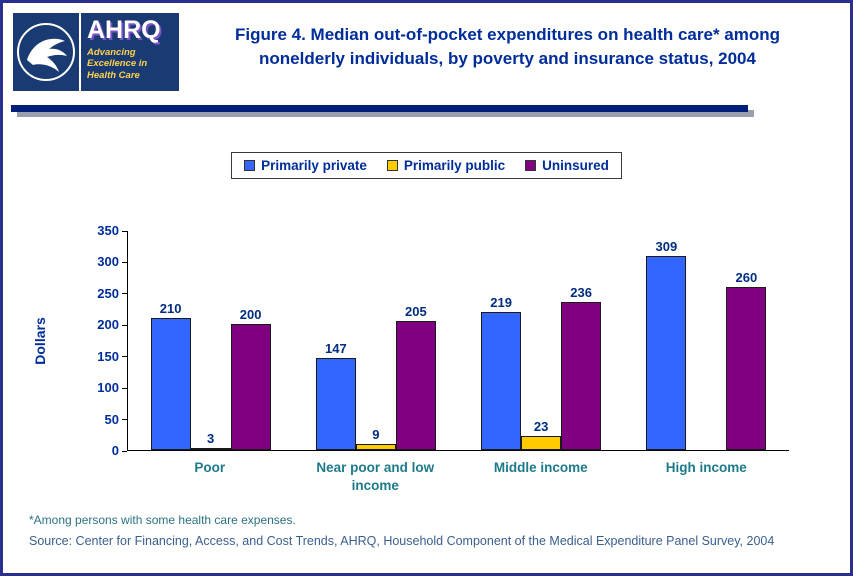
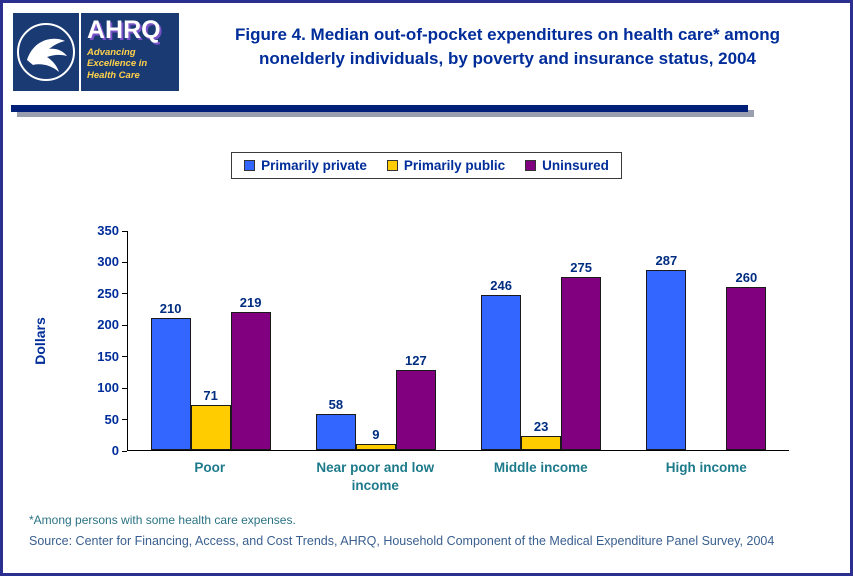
Primarily public/Poor: 3 -> 71
Uninsured/Poor: 200 -> 219
Primarily private/Near poor and low income: 147 -> 58
Uninsured/Near poor and low income: 205 -> 127
Primarily private/Middle income: 219 -> 246
Uninsured/Middle income: 236 -> 275
Primarily private/High income: 309 -> 287
